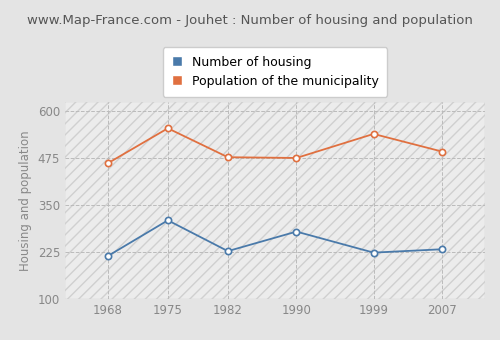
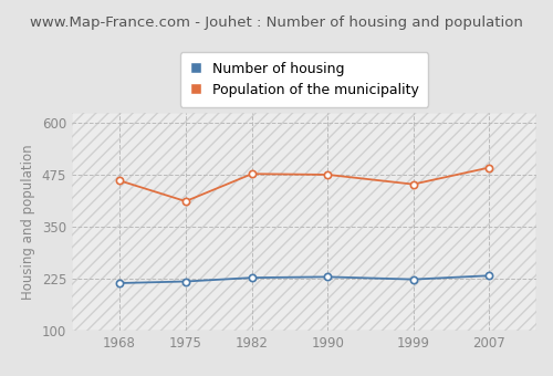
Number of housing/1975: 310 -> 219
Population of the municipality/1975: 555 -> 412
Number of housing/1990: 280 -> 230
Population of the municipality/1999: 540 -> 453
